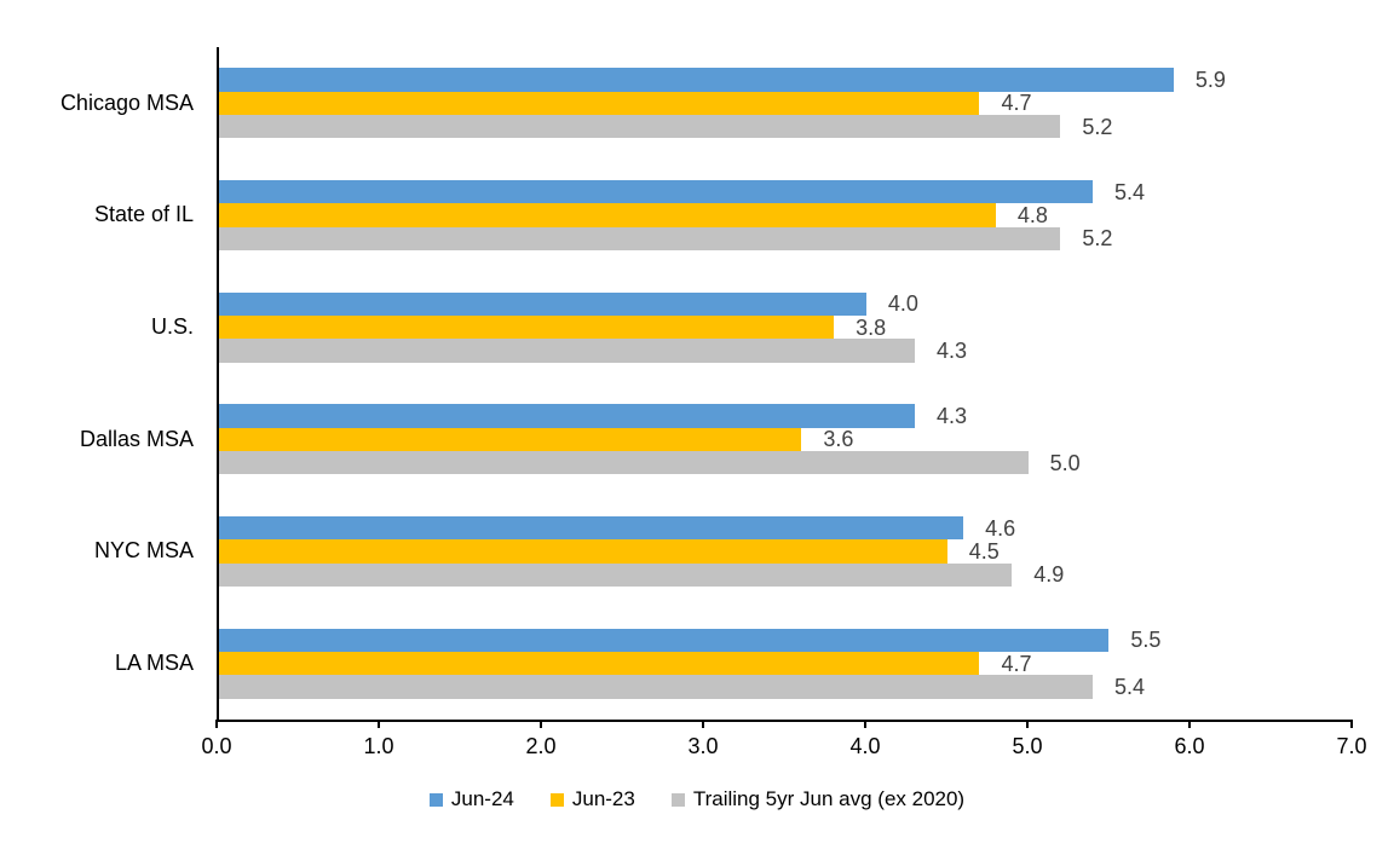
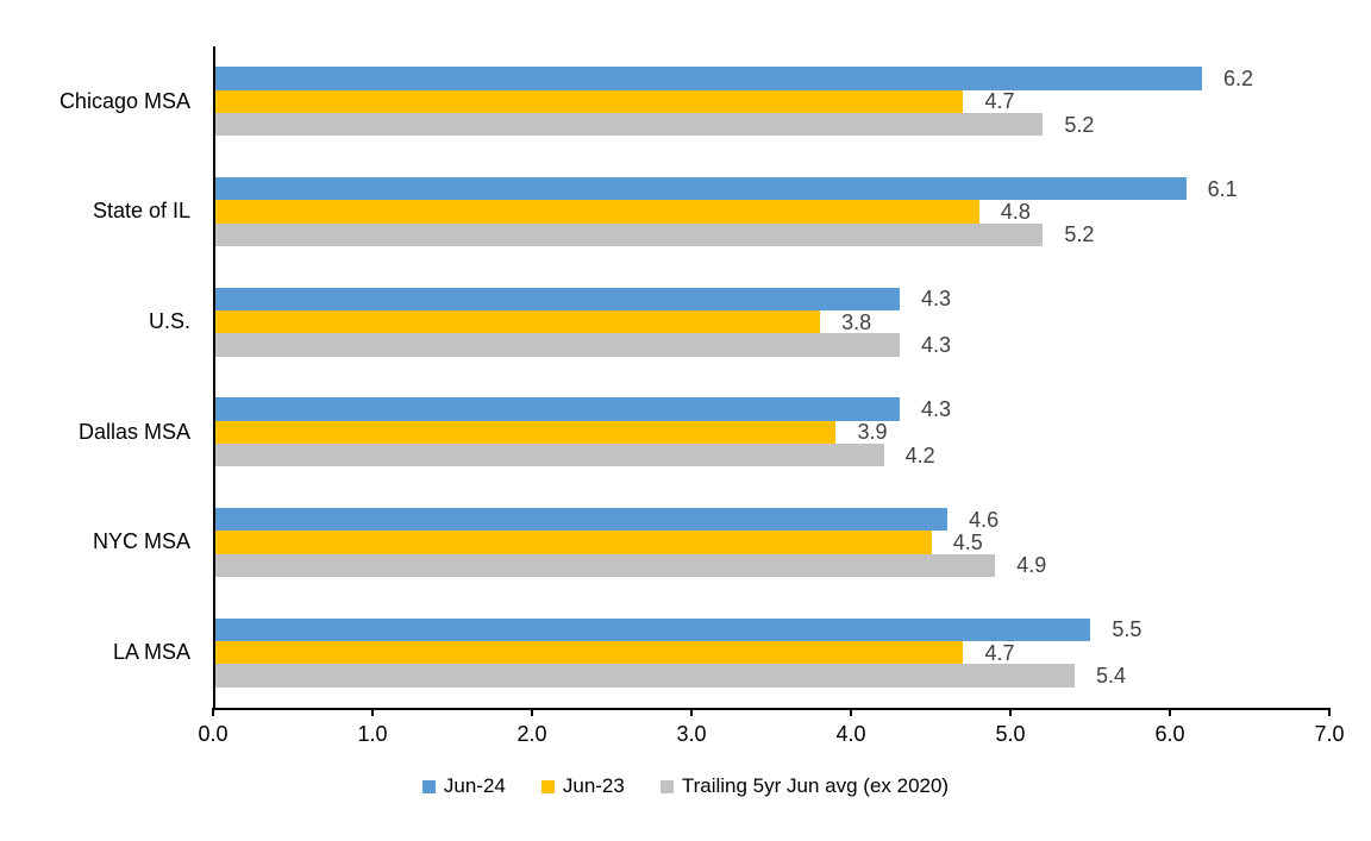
Jun-24/Chicago MSA: 5.9 -> 6.2
Jun-24/State of IL: 5.4 -> 6.1
Jun-24/U.S.: 4.0 -> 4.3
Jun-23/Dallas MSA: 3.6 -> 3.9
Trailing 5yr Jun avg (ex 2020)/Dallas MSA: 5.0 -> 4.2
